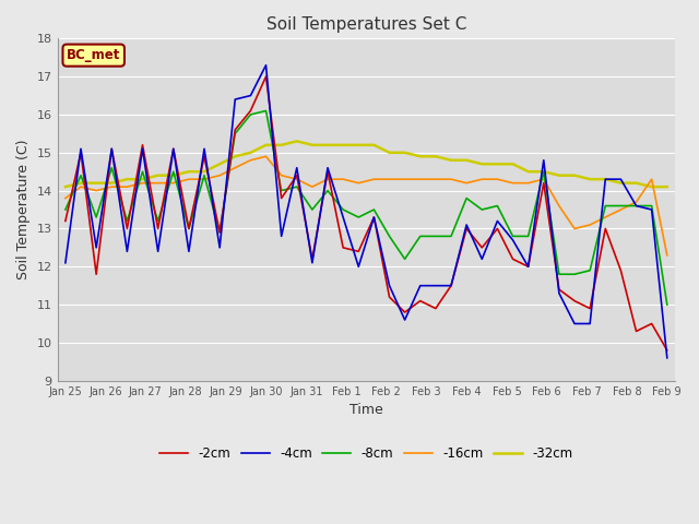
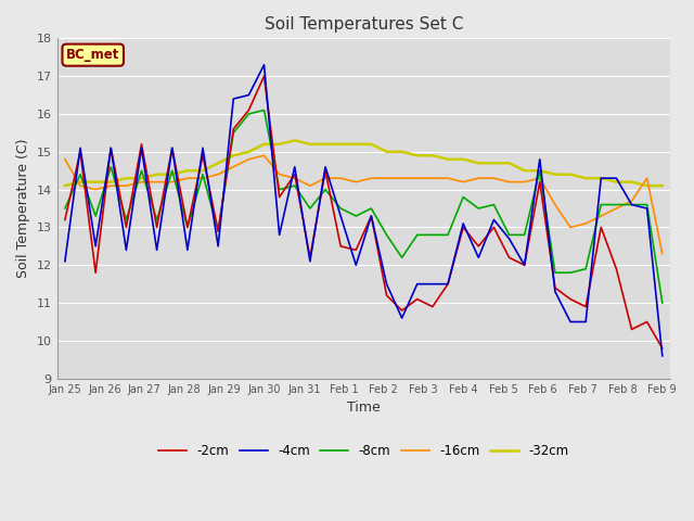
-16cm/Jan 25: 13.8 -> 14.8
